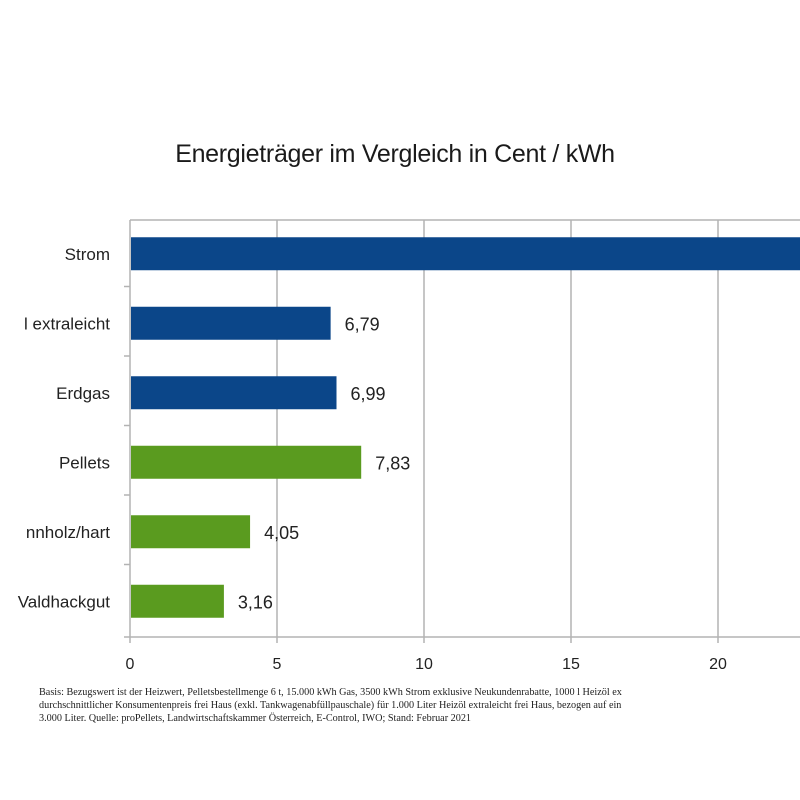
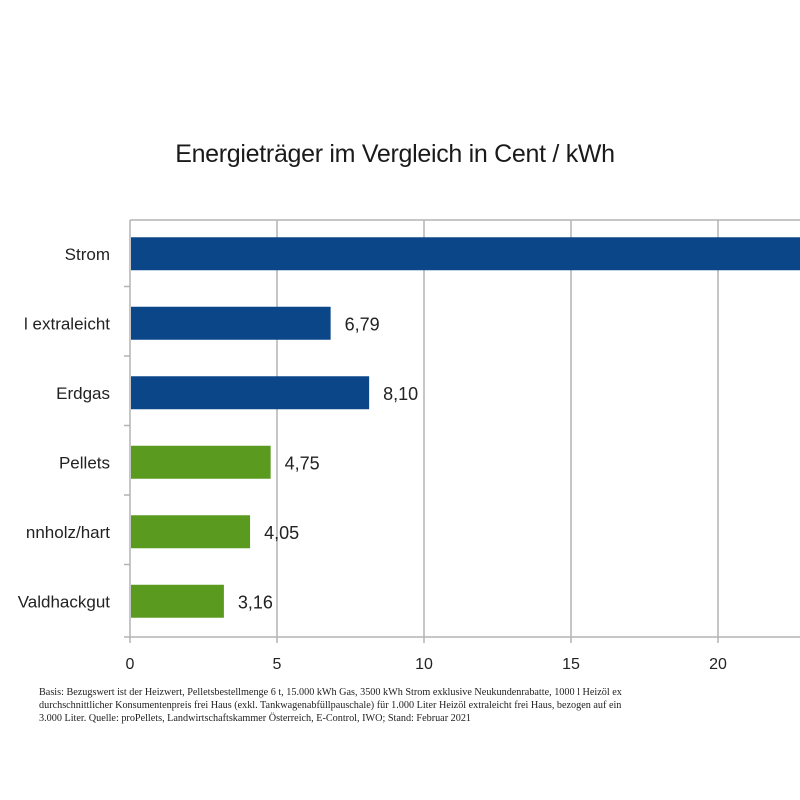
Erdgas: 6,99 -> 8,10
Pellets: 7,83 -> 4,75
